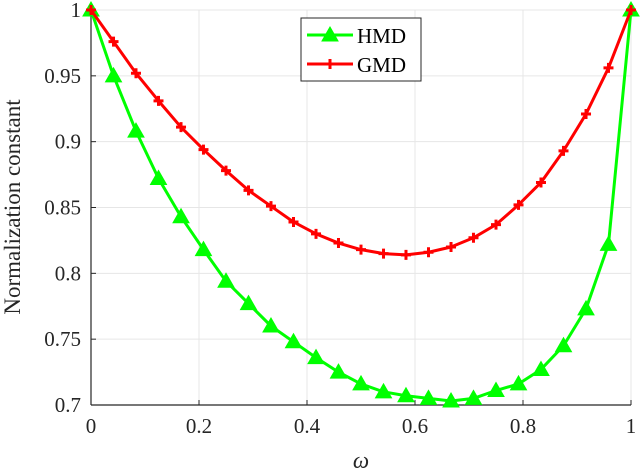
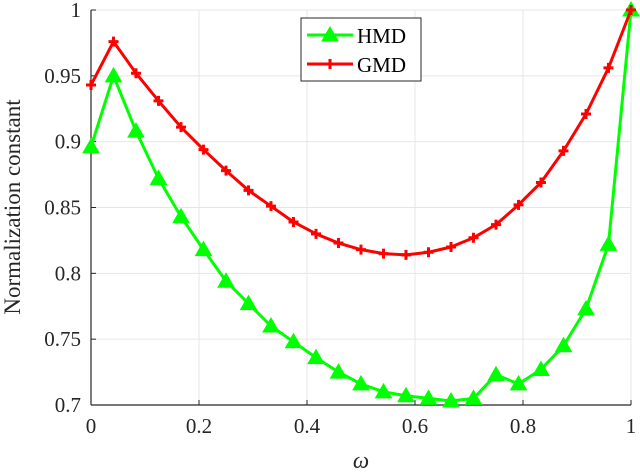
HMD/0: 1.000 -> 0.896
GMD/0: 1.000 -> 0.943
HMD/0.75: 0.711 -> 0.723
